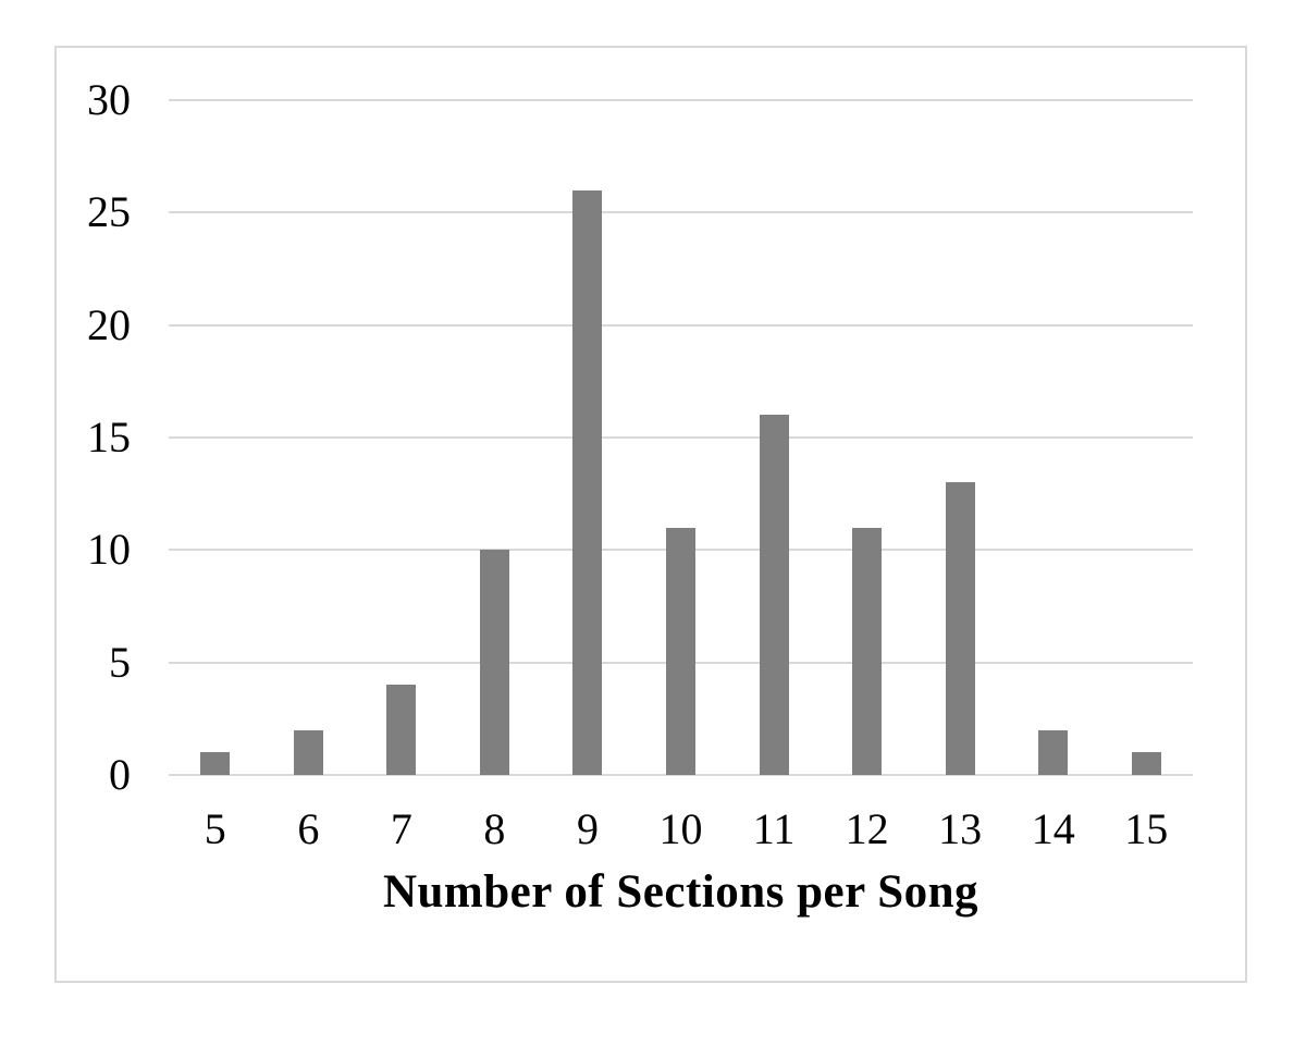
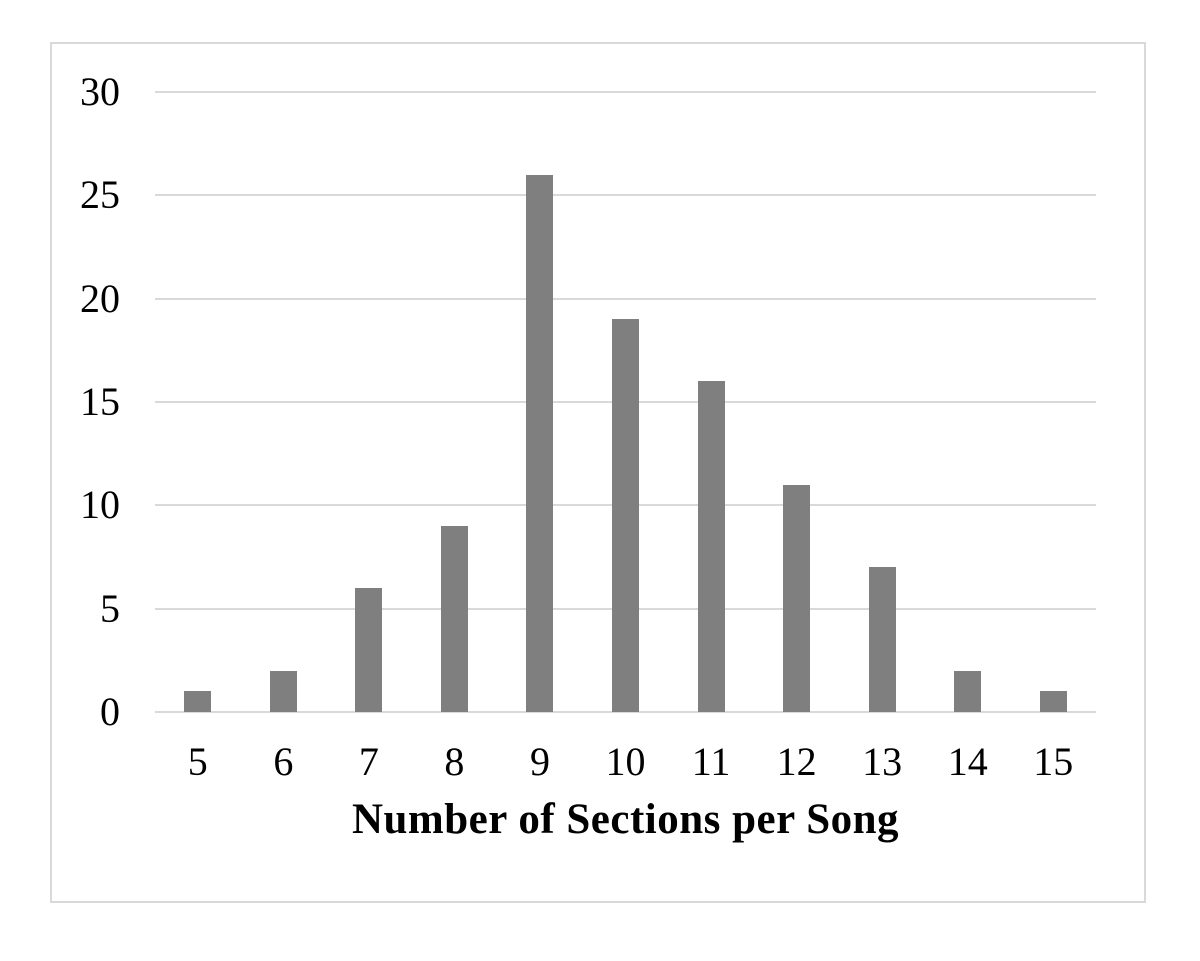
7: 4 -> 6
8: 10 -> 9
10: 11 -> 19
13: 13 -> 7
